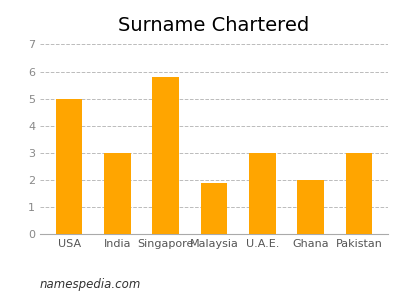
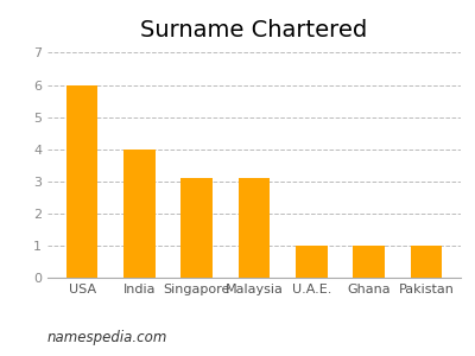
USA: 5.0 -> 6.0
India: 3.0 -> 4.0
Singapore: 5.8 -> 3.1
Malaysia: 1.9 -> 3.1
U.A.E.: 3.0 -> 1.0
Ghana: 2.0 -> 1.0
Pakistan: 3.0 -> 1.0
